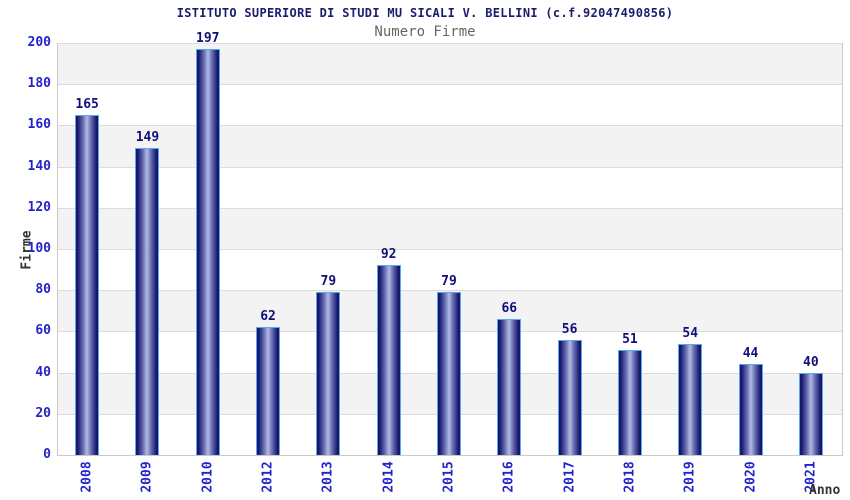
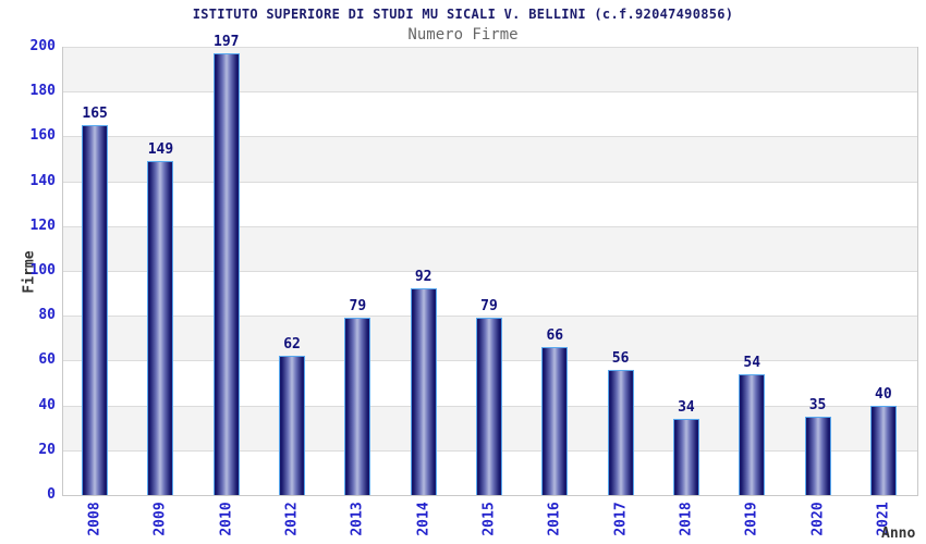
2018: 51 -> 34
2020: 44 -> 35
